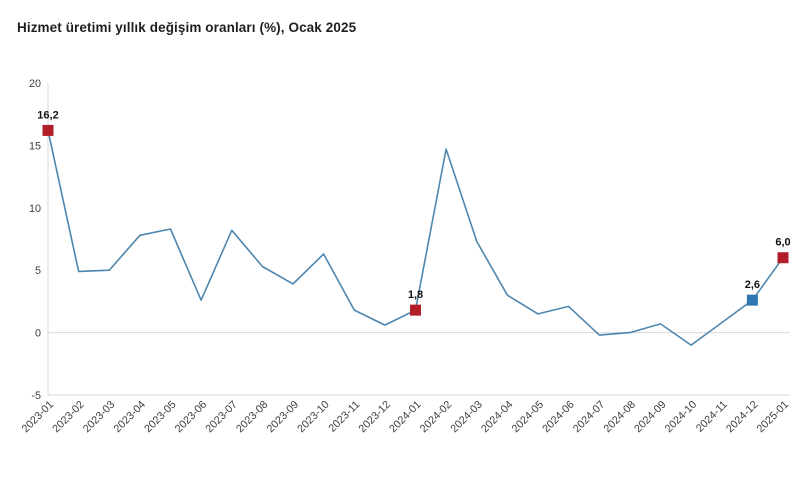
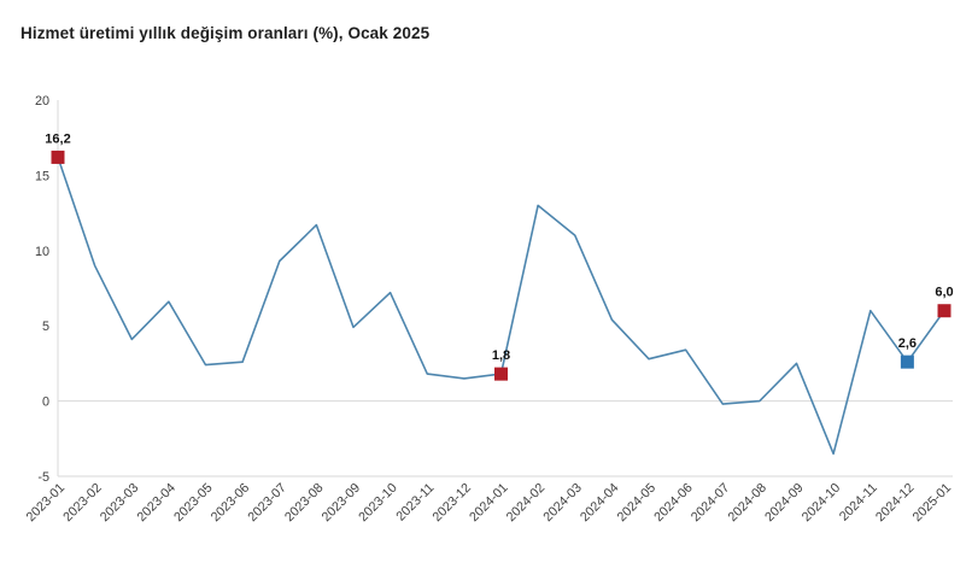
2023-02: 4.9 -> 9.0
2023-03: 5.0 -> 4.1
2023-04: 7.8 -> 6.6
2023-05: 8.3 -> 2.4
2023-07: 8.2 -> 9.3
2023-08: 5.3 -> 11.7
2023-09: 3.9 -> 4.9
2023-10: 6.3 -> 7.2
2023-12: 0.6 -> 1.5
2024-02: 14.7 -> 13.0
2024-03: 7.3 -> 11.0
2024-04: 3.0 -> 5.4
2024-05: 1.5 -> 2.8
2024-06: 2.1 -> 3.4
2024-09: 0.7 -> 2.5
2024-10: -1.0 -> -3.5
2024-11: 0.8 -> 6.0
